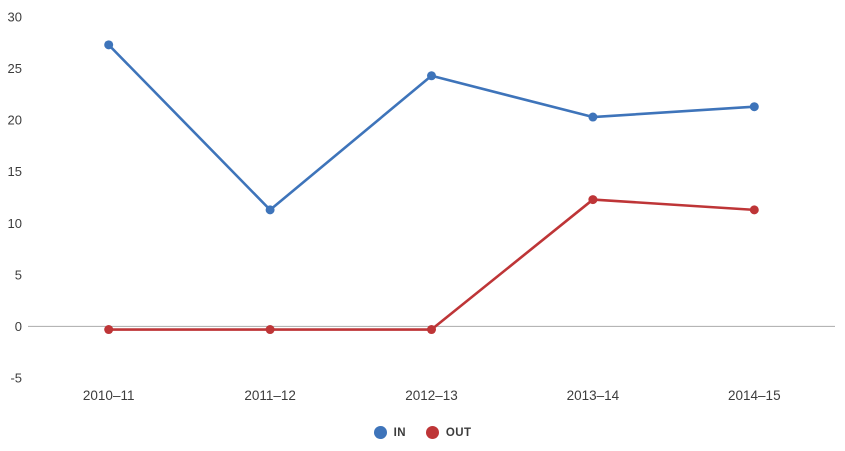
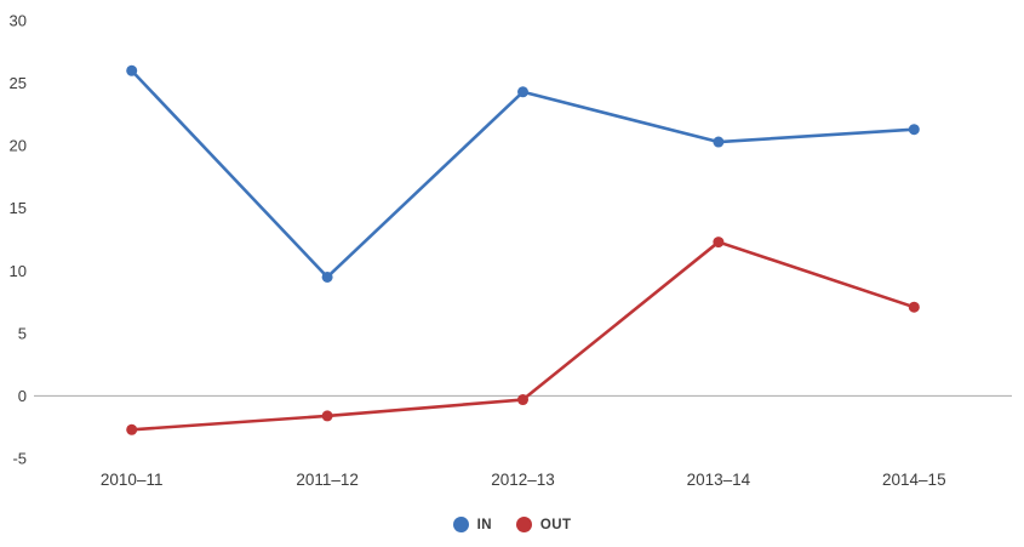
IN/2010–11: 27.3 -> 26.0
OUT/2010–11: -0.3 -> -2.7
IN/2011–12: 11.3 -> 9.5
OUT/2011–12: -0.3 -> -1.6
OUT/2014–15: 11.3 -> 7.1
